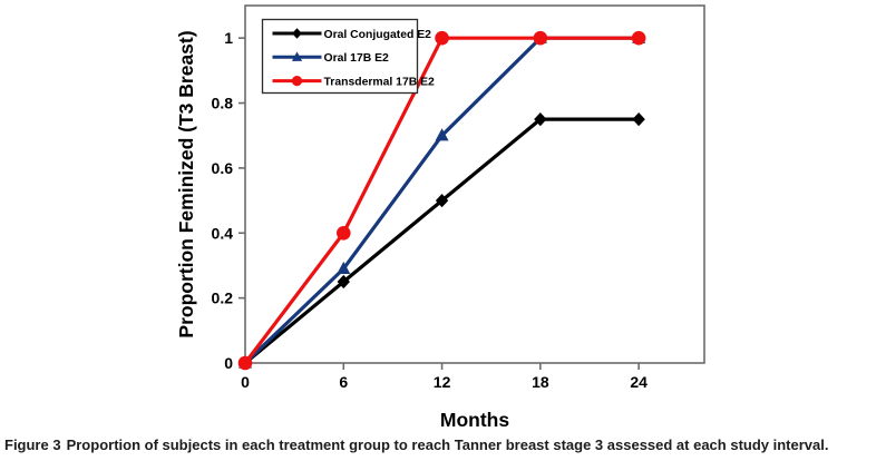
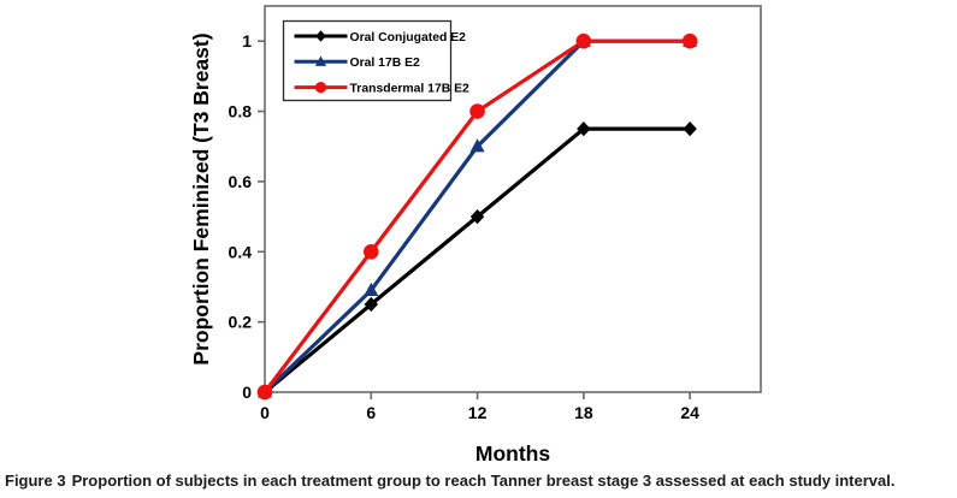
Transdermal 17B E2/12: 1.0 -> 0.8
